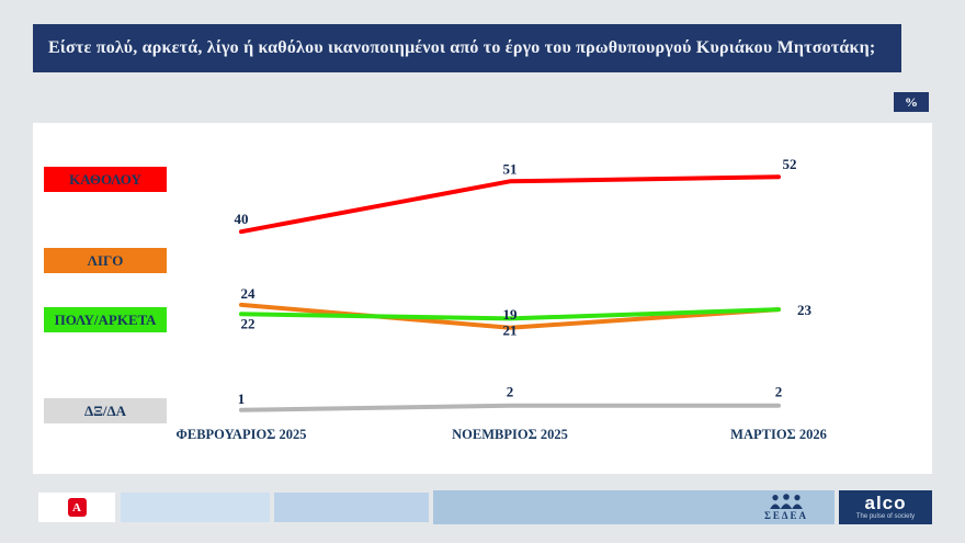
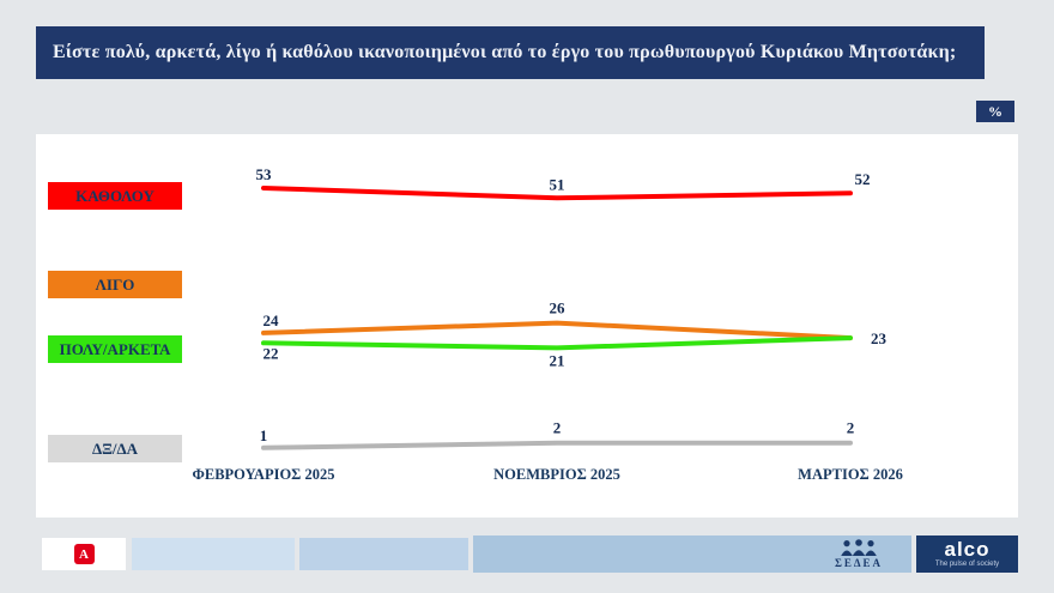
ΚΑΘΟΛΟΥ/ΦΕΒΡΟΥΑΡΙΟΣ 2025: 40 -> 53
ΛΙΓΟ/ΝΟΕΜΒΡΙΟΣ 2025: 19 -> 26
